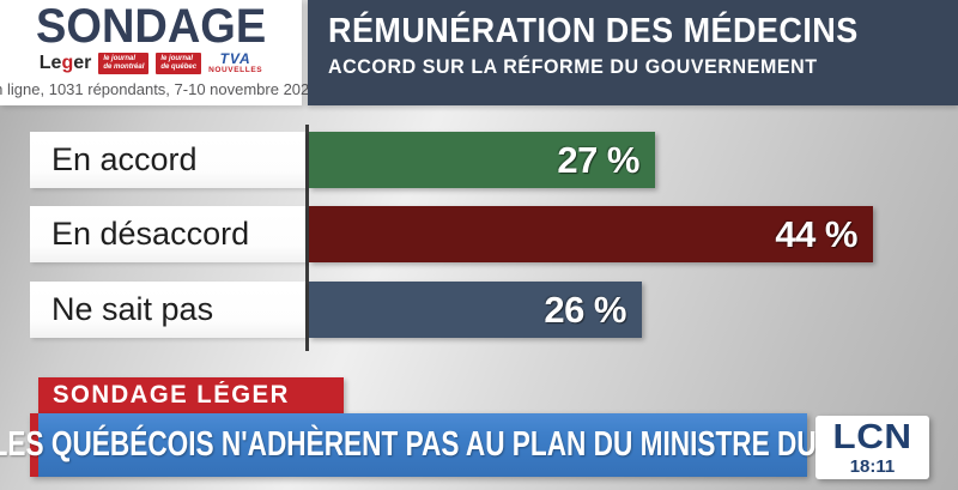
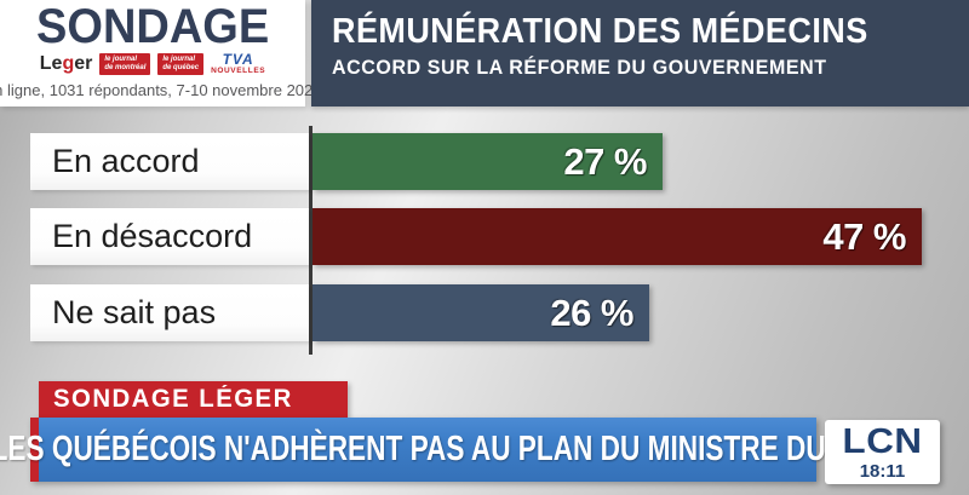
En désaccord: 44 -> 47
